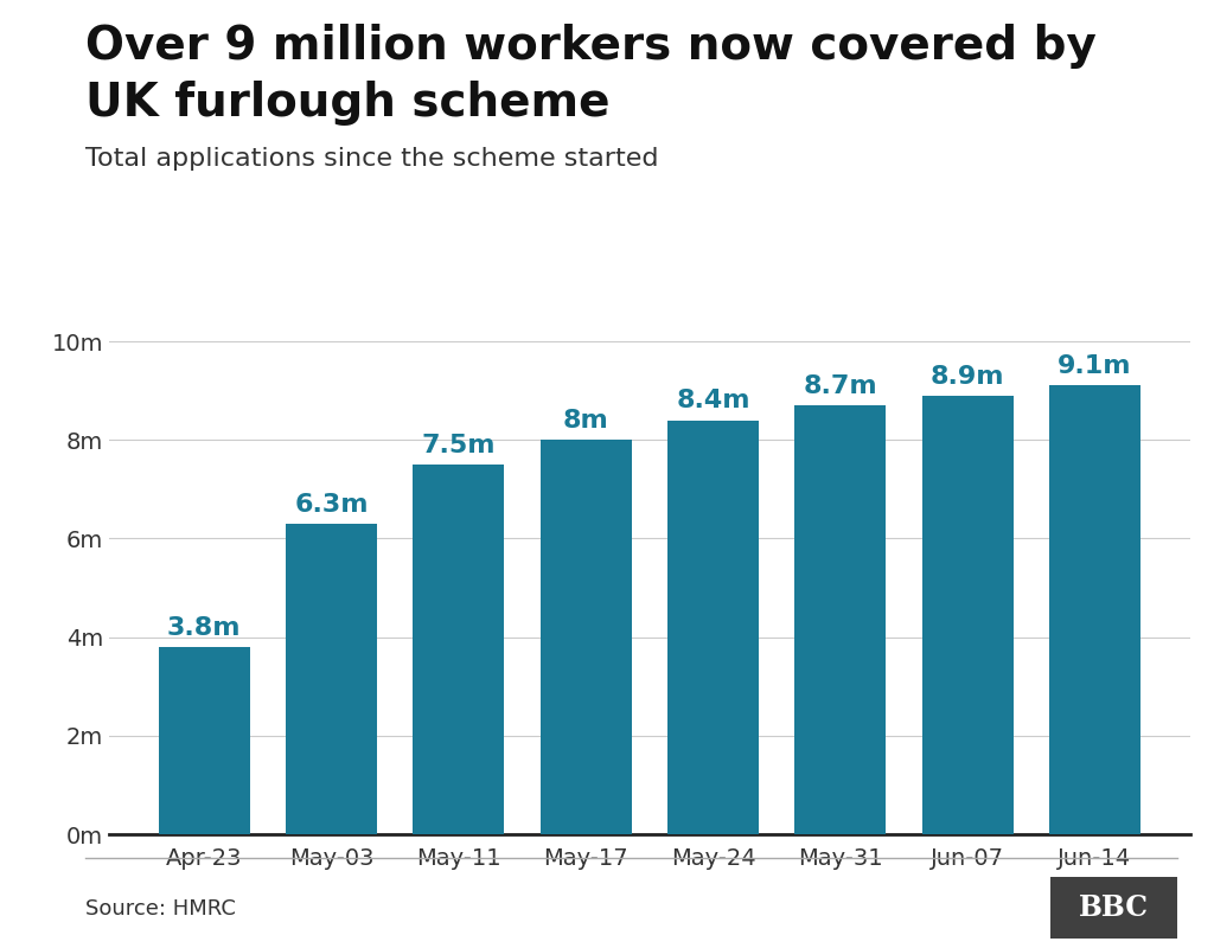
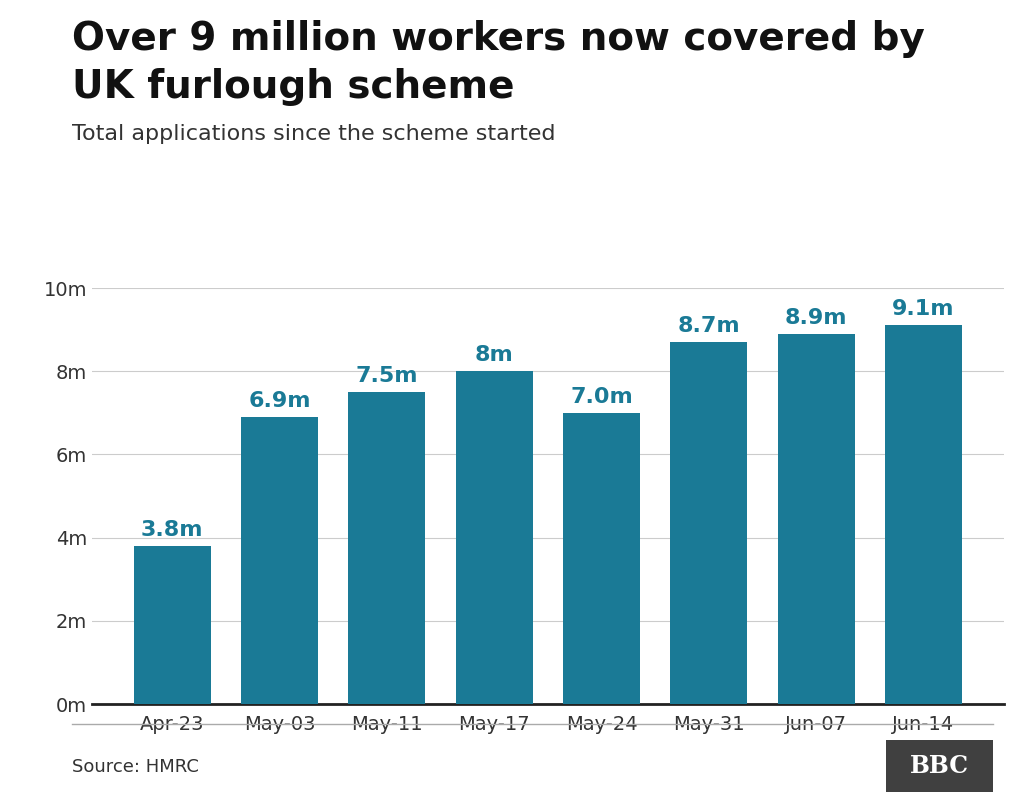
May-03: 6.3m -> 6.9m
May-24: 8.4m -> 7.0m
